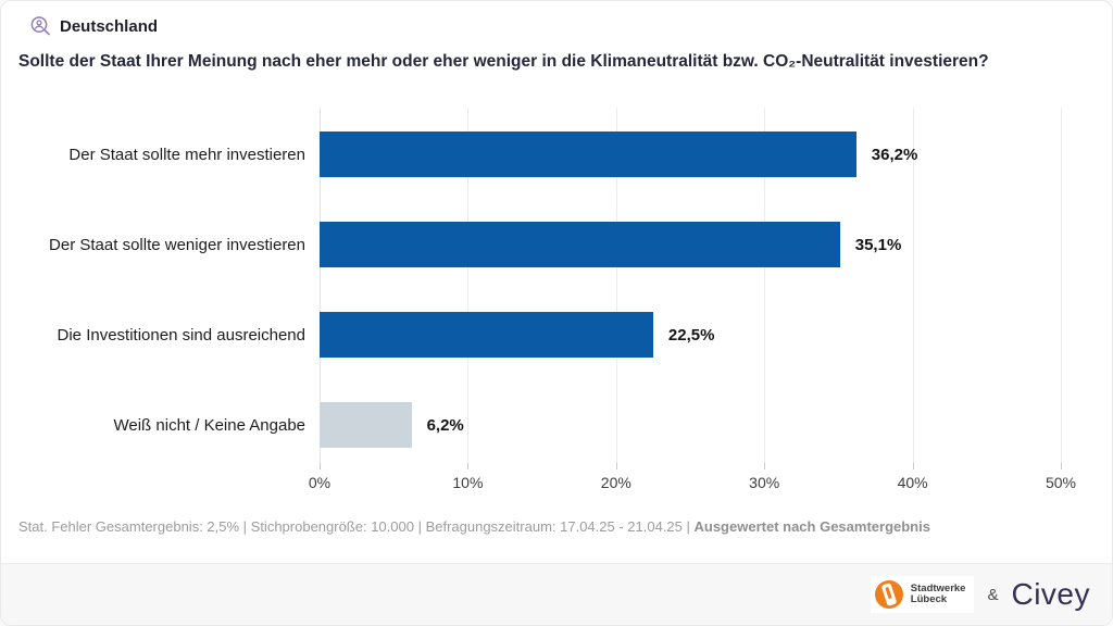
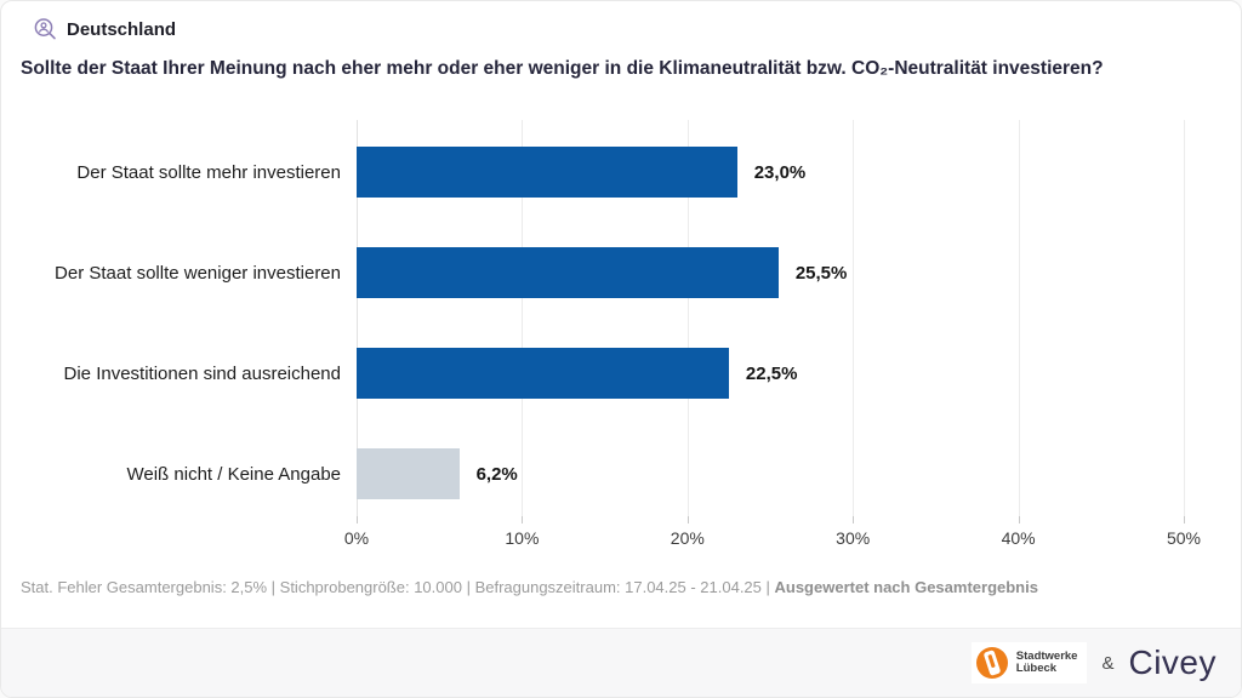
Der Staat sollte mehr investieren: 36,2% -> 23,0%
Der Staat sollte weniger investieren: 35,1% -> 25,5%
